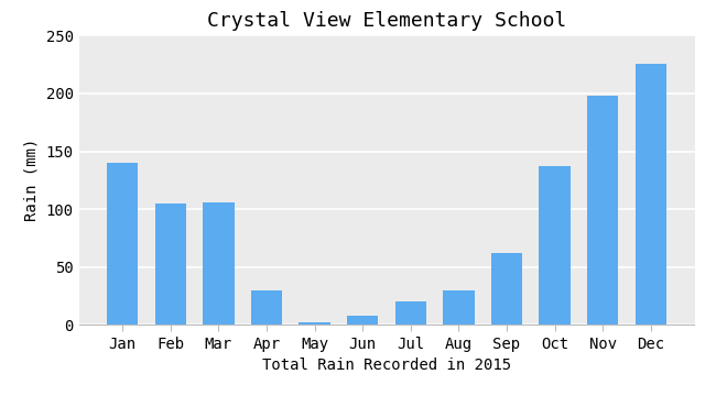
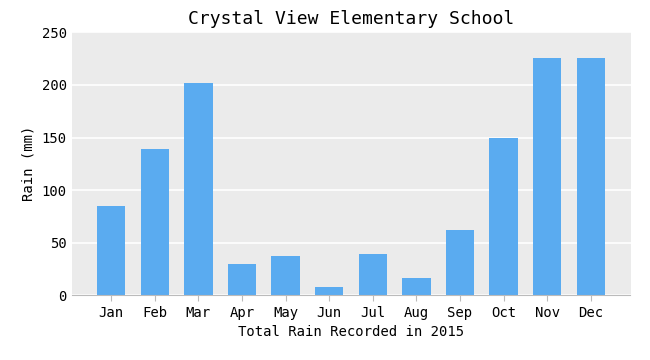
Jan: 140 -> 85
Feb: 105 -> 139
Mar: 106 -> 202
May: 2 -> 37
Jul: 20 -> 39
Aug: 30 -> 16
Oct: 137 -> 150
Nov: 198 -> 226
